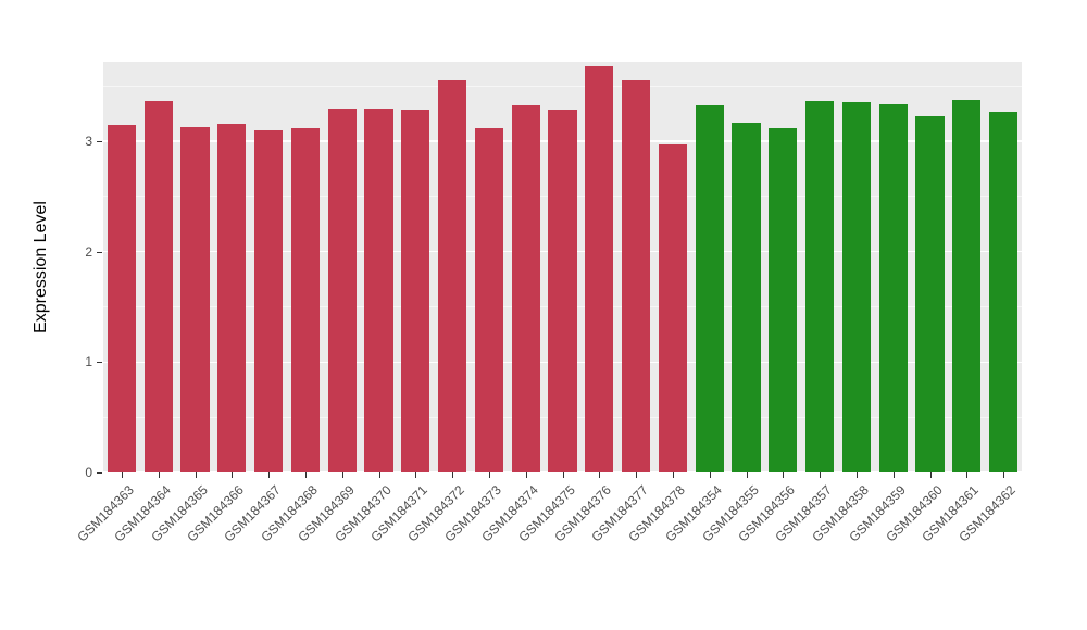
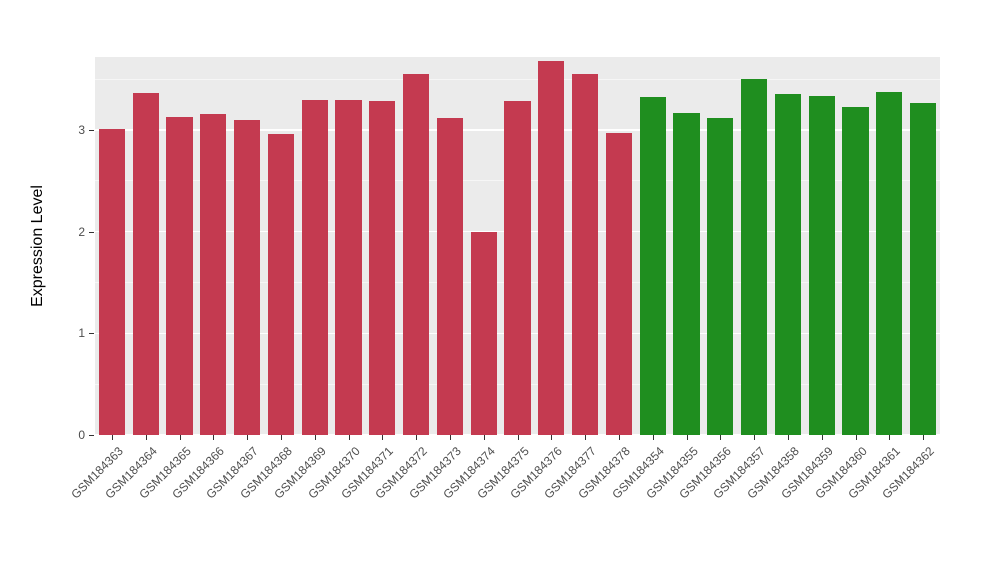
GSM184363: 3.15 -> 3.01
GSM184368: 3.12 -> 2.96
GSM184374: 3.33 -> 2.00
GSM184357: 3.37 -> 3.50
